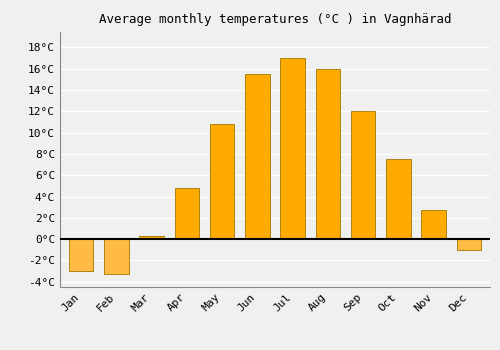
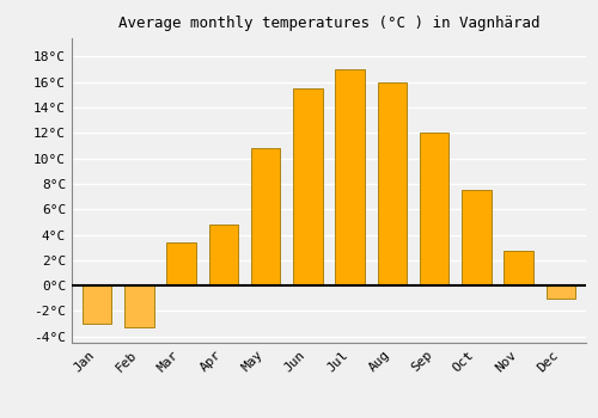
Mar: 0.3°C -> 3.4°C
